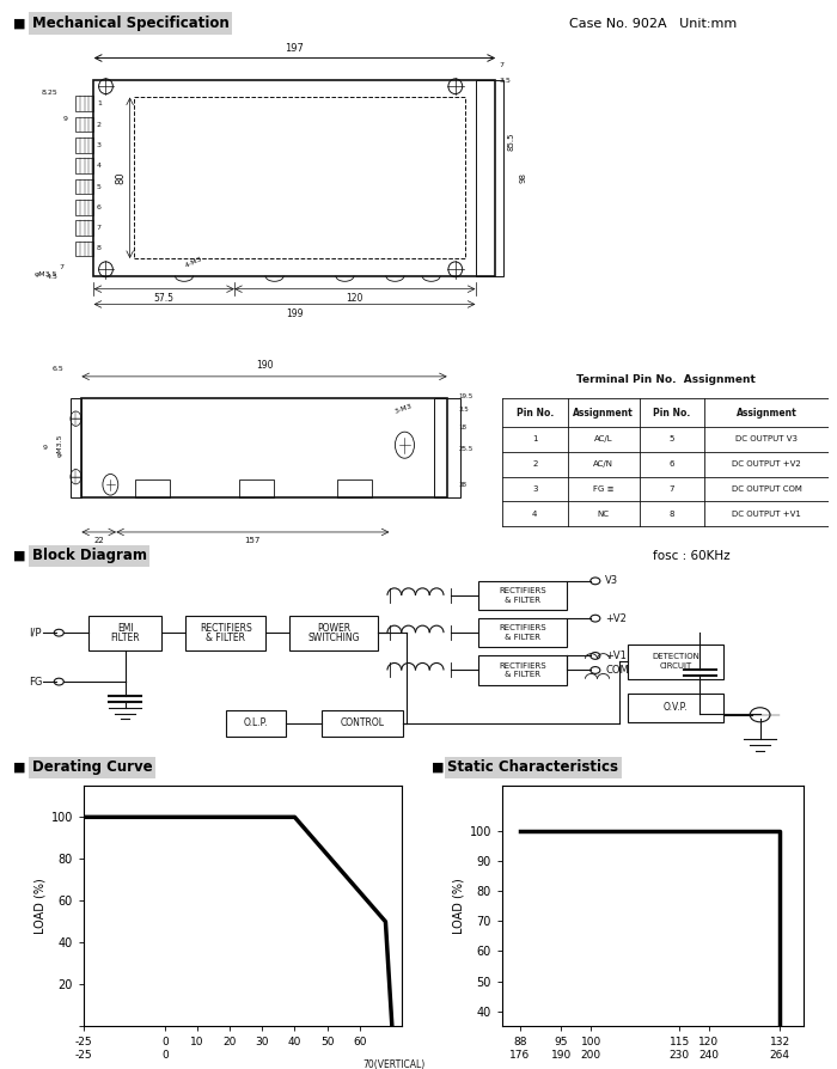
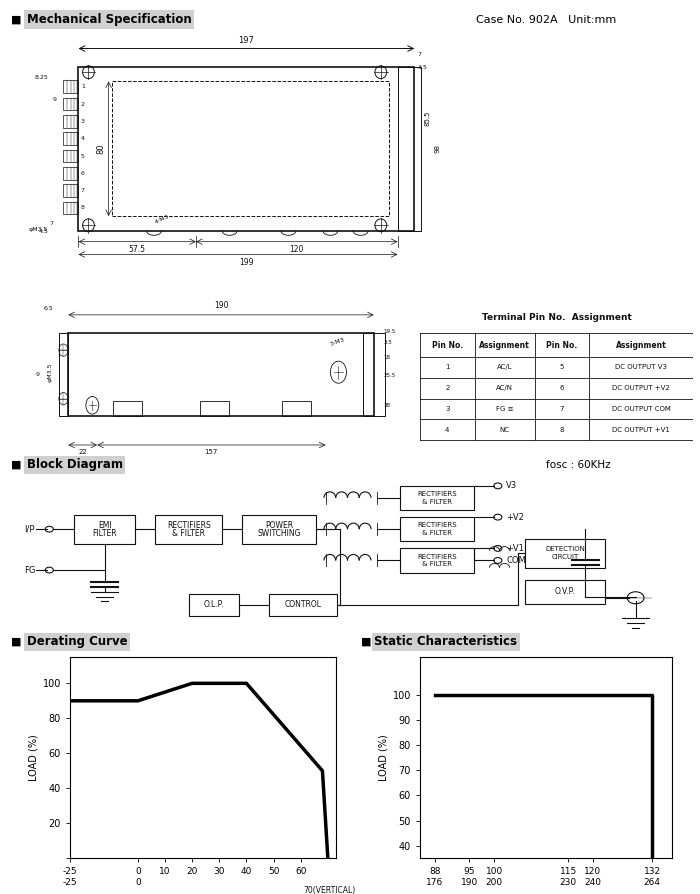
-25 -25: 100 -> 90
0 0: 100 -> 90
